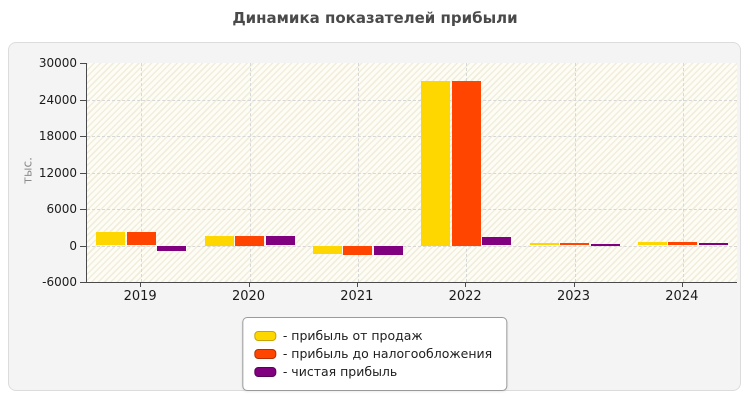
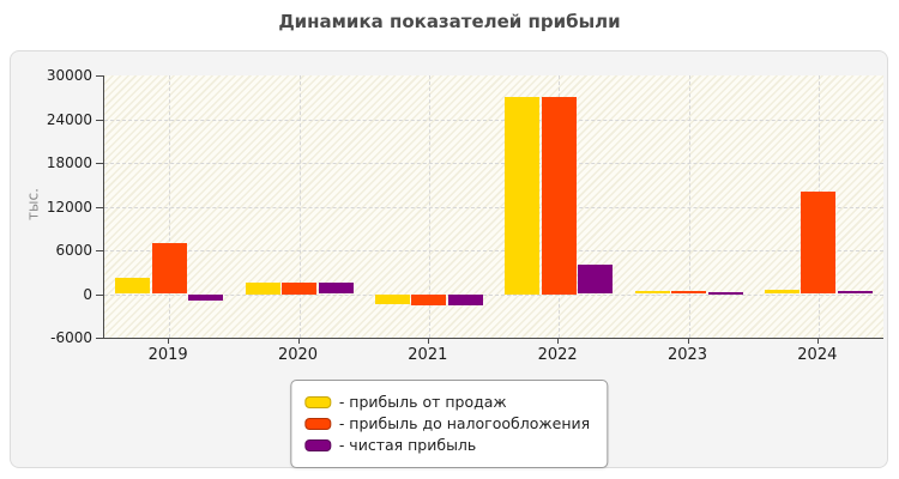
- прибыль до налогообложения/2019: 2000 -> 7000
- чистая прибыль/2022: 1000 -> 4000
- прибыль до налогообложения/2024: 1000 -> 14000
